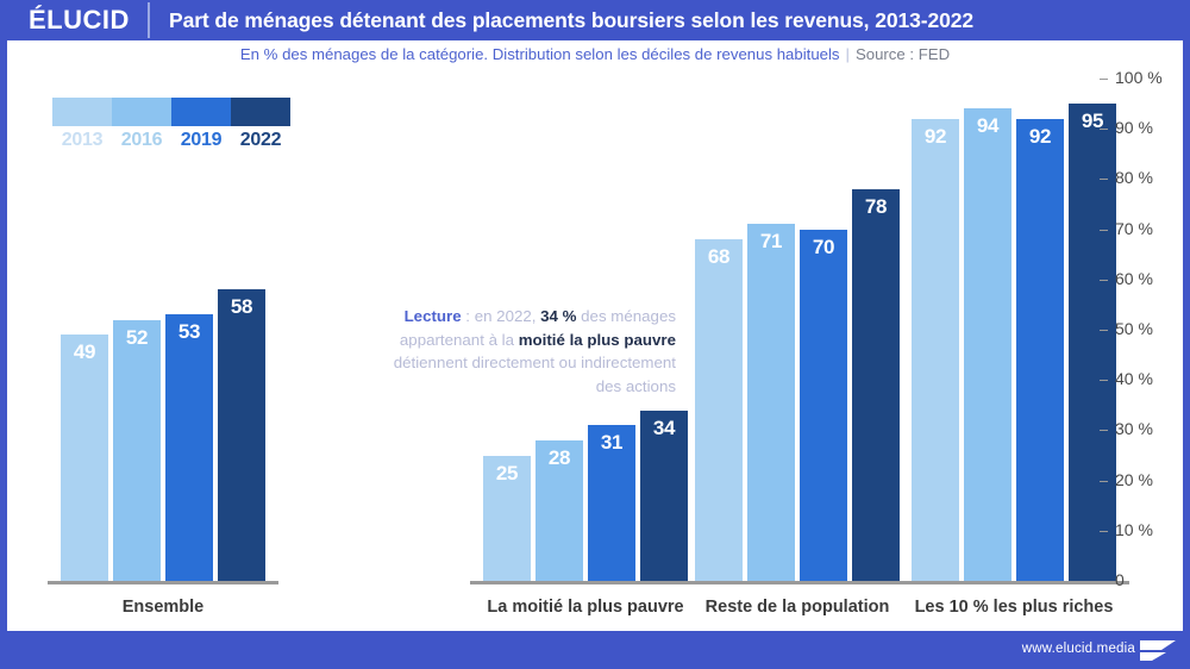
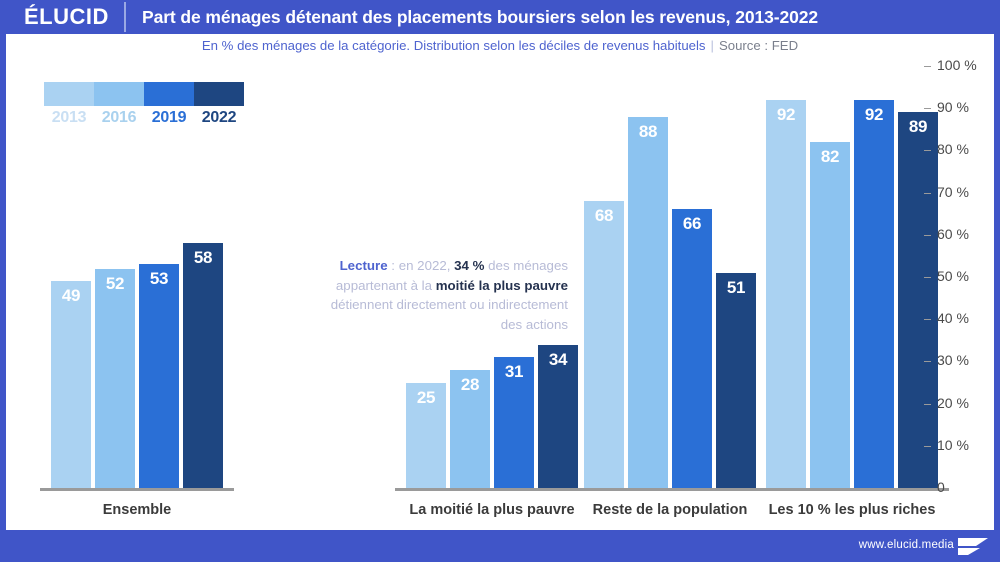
2016/Reste de la population: 71 -> 88
2019/Reste de la population: 70 -> 66
2022/Reste de la population: 78 -> 51
2016/Les 10 % les plus riches: 94 -> 82
2022/Les 10 % les plus riches: 95 -> 89
